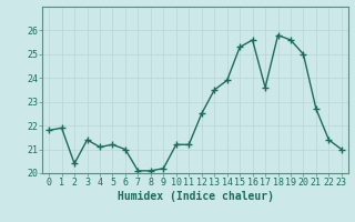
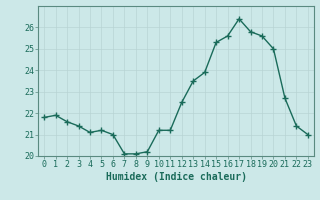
2: 20.4 -> 21.6
17: 23.6 -> 26.4
